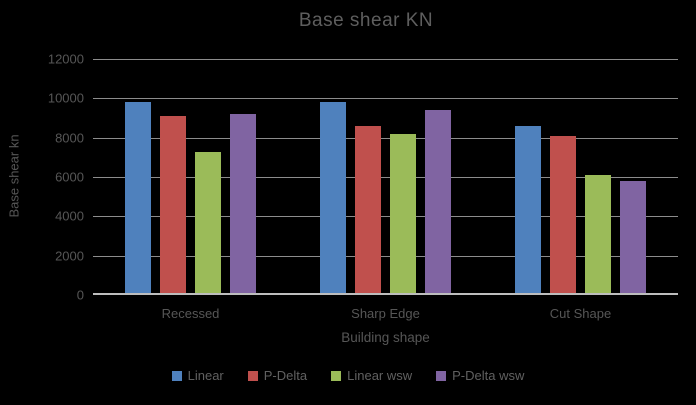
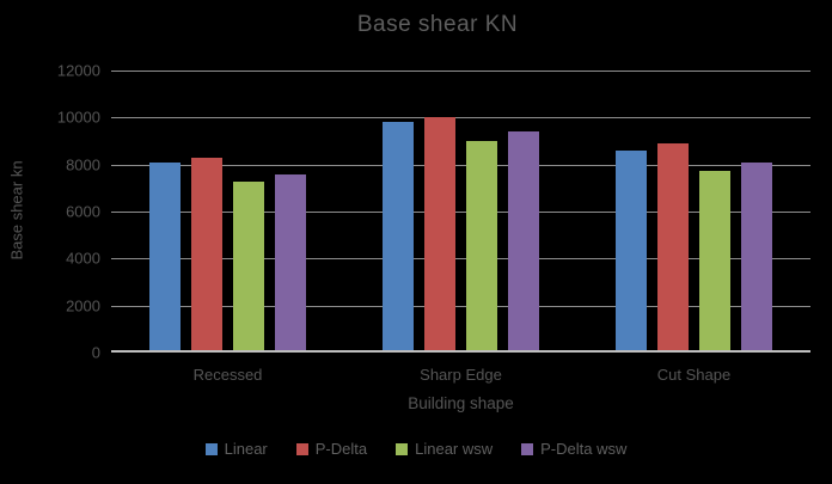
Linear/Recessed: 9800 -> 8100
P-Delta/Recessed: 9100 -> 8300
P-Delta wsw/Recessed: 9200 -> 7600
P-Delta/Sharp Edge: 8600 -> 10000
Linear wsw/Sharp Edge: 8200 -> 9000
P-Delta/Cut Shape: 8100 -> 8900
Linear wsw/Cut Shape: 6100 -> 7800
P-Delta wsw/Cut Shape: 5800 -> 8100
